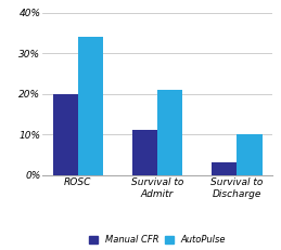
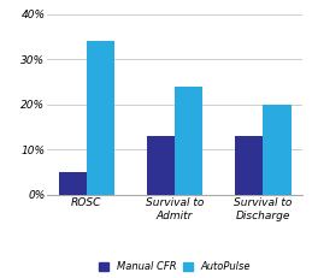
Manual CFR/ROSC: 20% -> 5%
Manual CFR/Survival to Admitr: 11% -> 13%
AutoPulse/Survival to Admitr: 21% -> 24%
Manual CFR/Survival to Discharge: 3% -> 13%
AutoPulse/Survival to Discharge: 10% -> 20%
